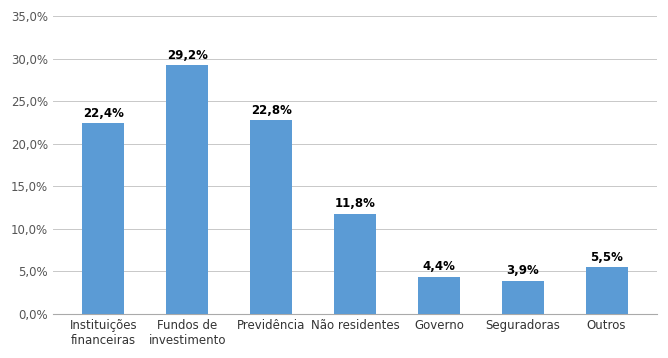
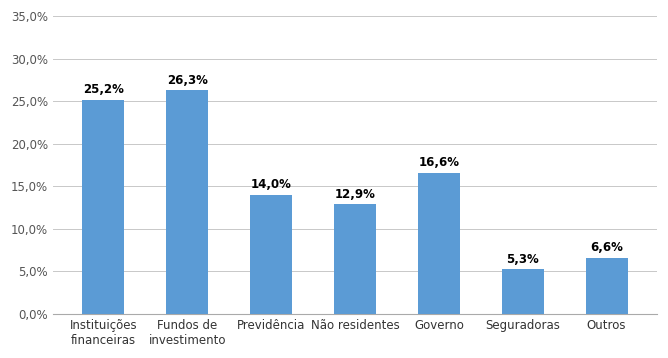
Instituições financeiras: 22,4% -> 25,2%
Fundos de investimento: 29,2% -> 26,3%
Previdência: 22,8% -> 14,0%
Não residentes: 11,8% -> 12,9%
Governo: 4,4% -> 16,6%
Seguradoras: 3,9% -> 5,3%
Outros: 5,5% -> 6,6%
